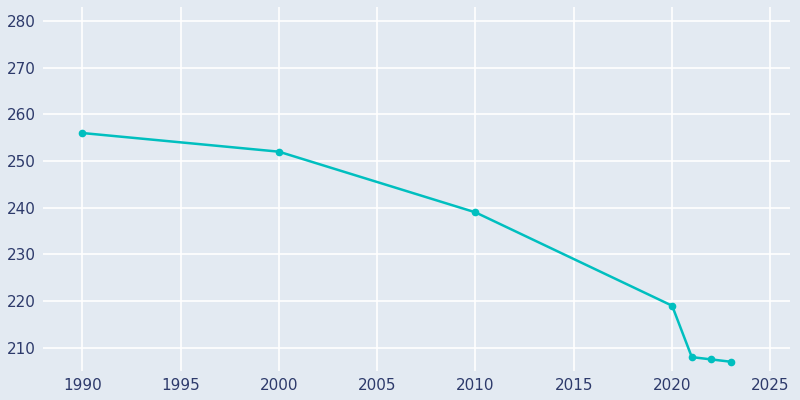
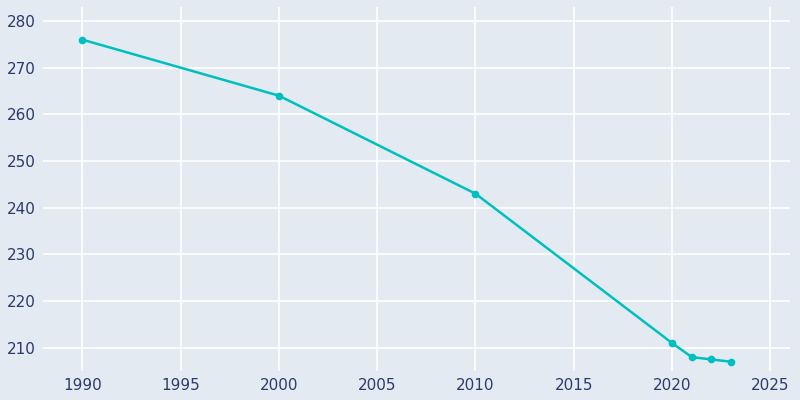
1990: 256.0 -> 276.0
2000: 252.0 -> 264.0
2010: 239.0 -> 243.0
2020: 219.0 -> 211.0
